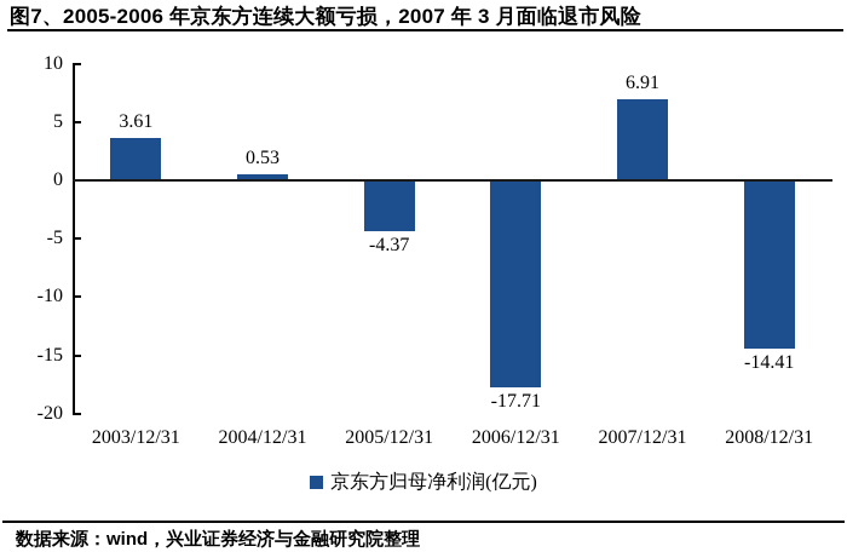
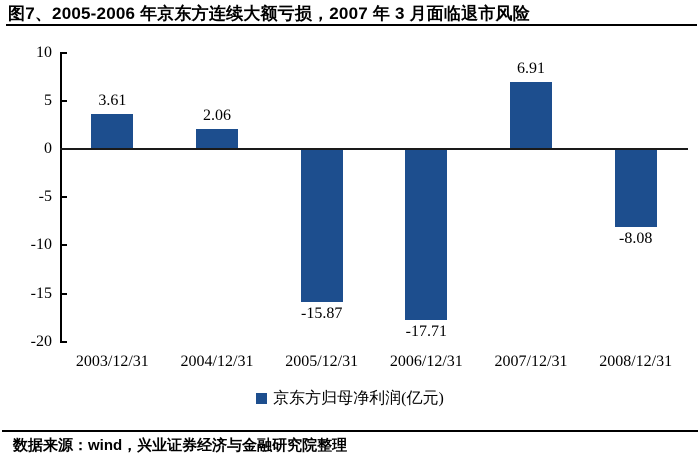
2004/12/31: 0.53 -> 2.06
2005/12/31: -4.37 -> -15.87
2008/12/31: -14.41 -> -8.08
